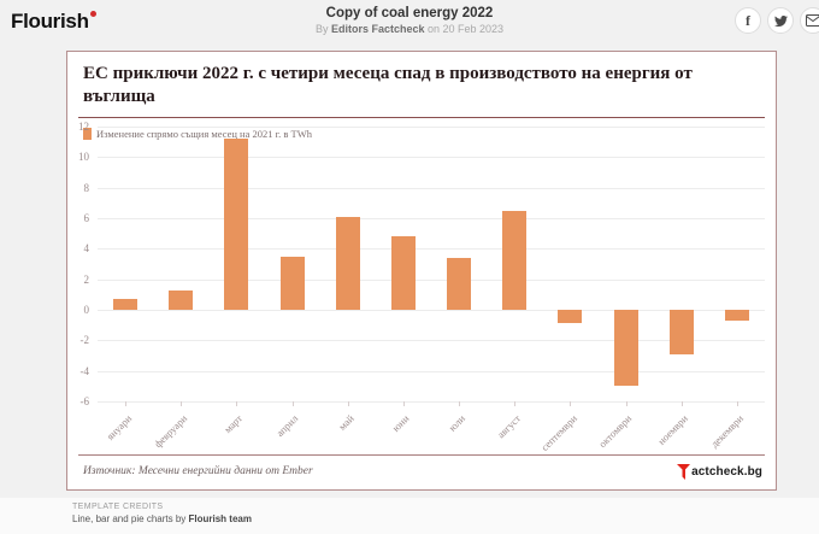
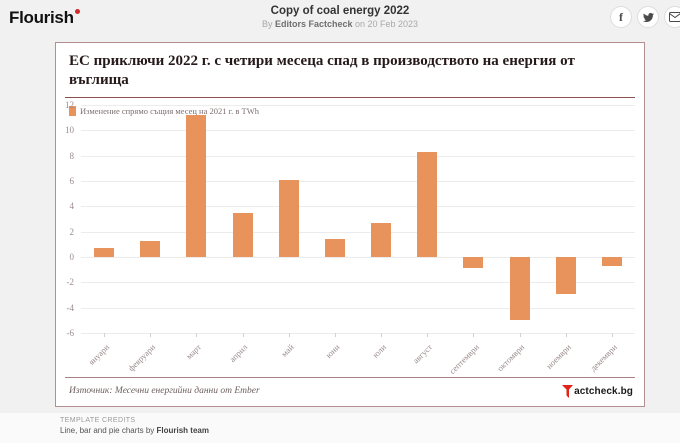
юни: 4.8 -> 1.4
юли: 3.4 -> 2.7
август: 6.5 -> 8.3
